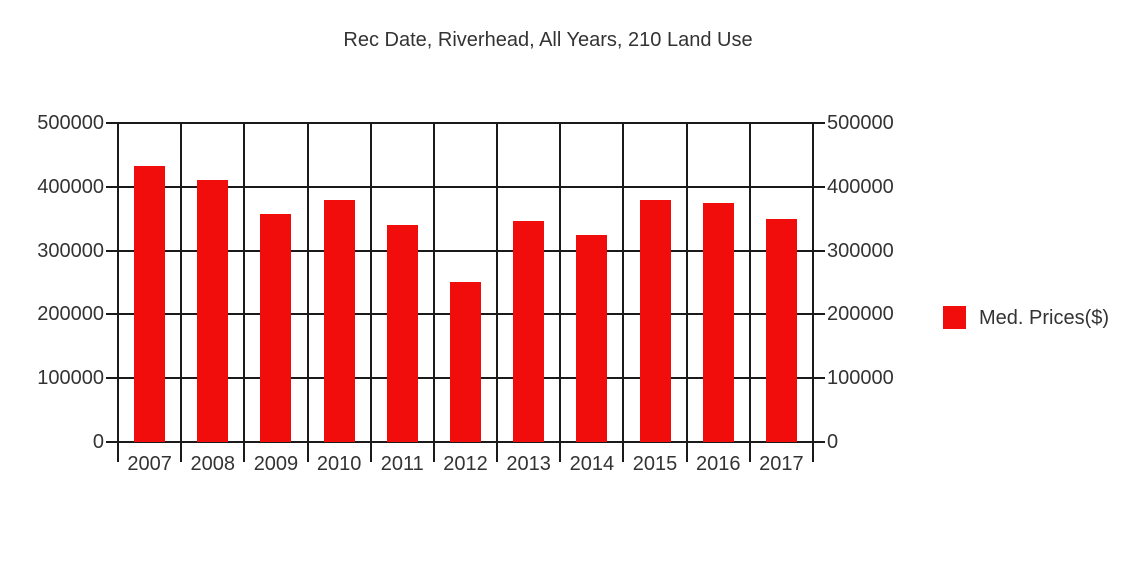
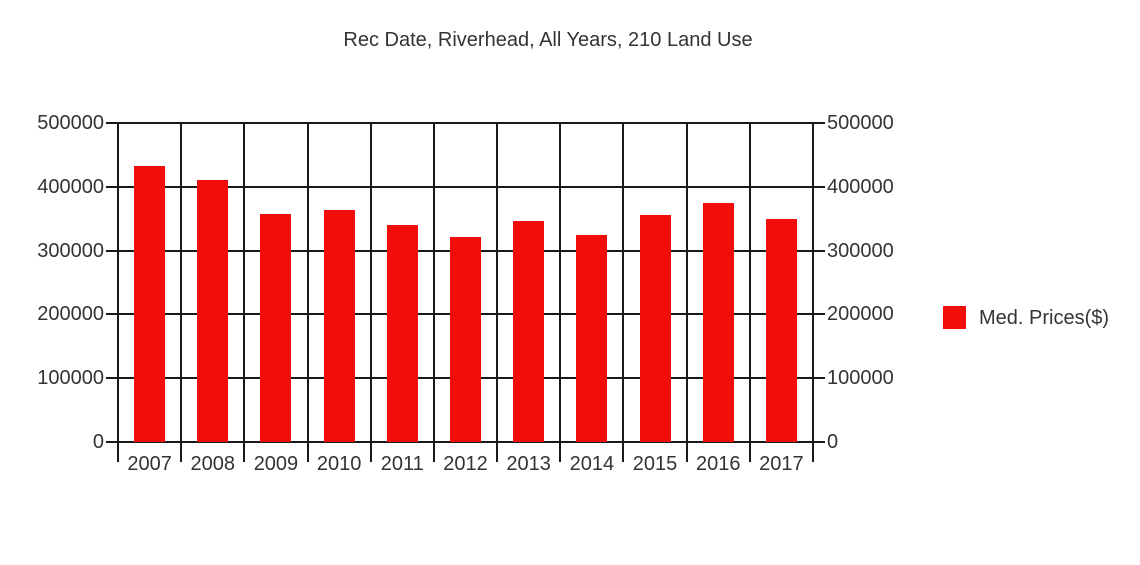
2010: 380000 -> 360000
2012: 250000 -> 320000
2015: 380000 -> 360000
